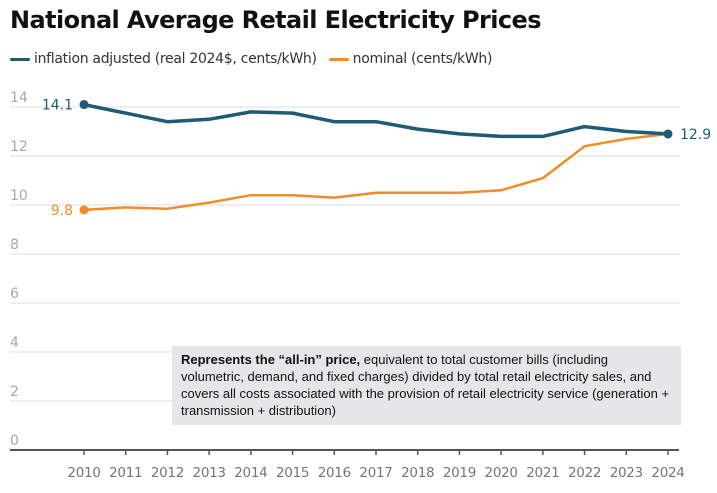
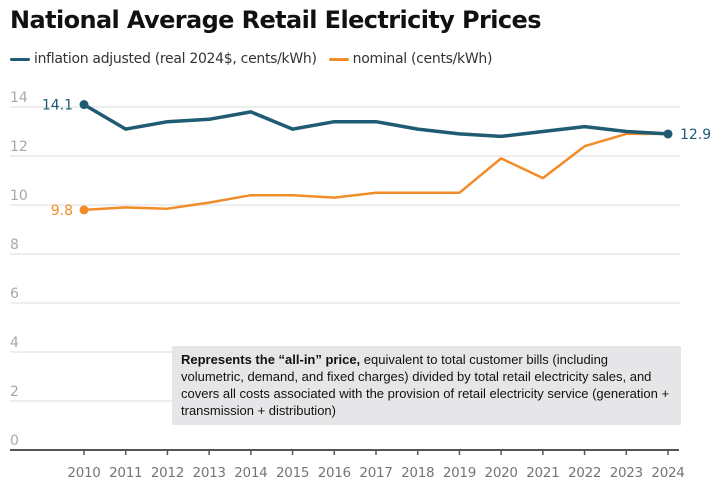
inflation adjusted (real 2024$, cents/kWh)/2011: 13.8 -> 13.1
inflation adjusted (real 2024$, cents/kWh)/2015: 13.8 -> 13.1
nominal (cents/kWh)/2020: 10.6 -> 11.9
inflation adjusted (real 2024$, cents/kWh)/2021: 12.8 -> 13.0
nominal (cents/kWh)/2023: 12.7 -> 12.9
